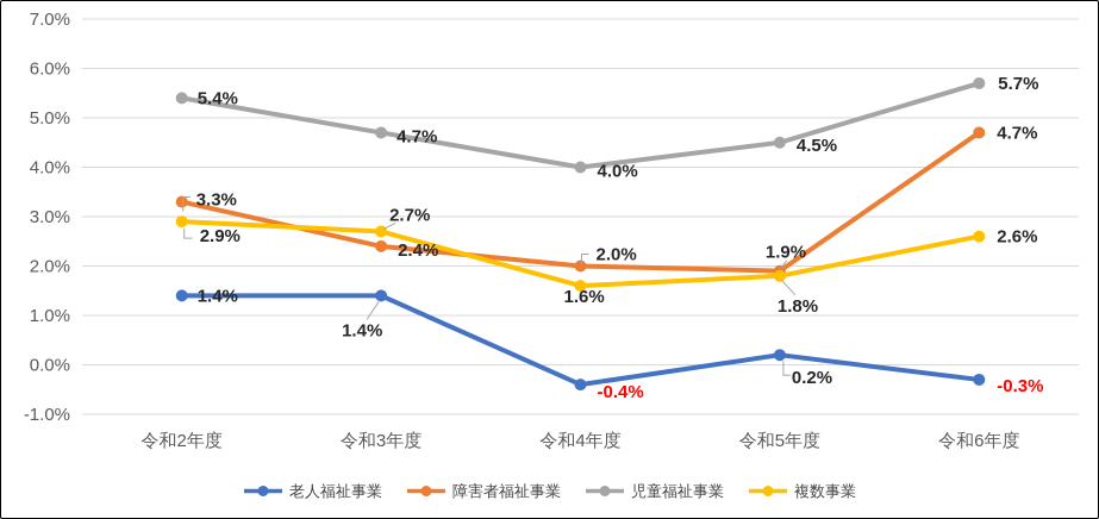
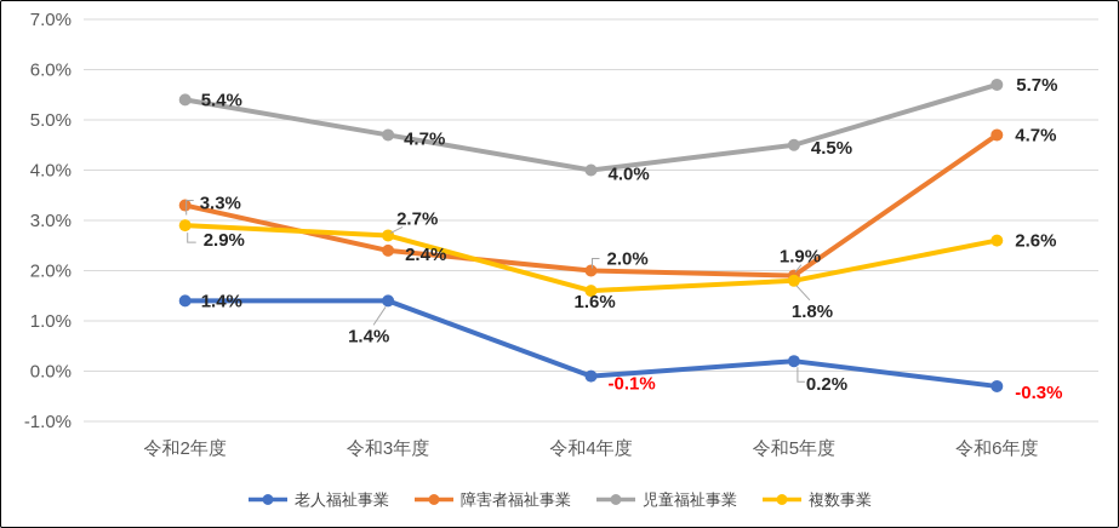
老人福祉事業/令和4年度: -0.4% -> -0.1%
